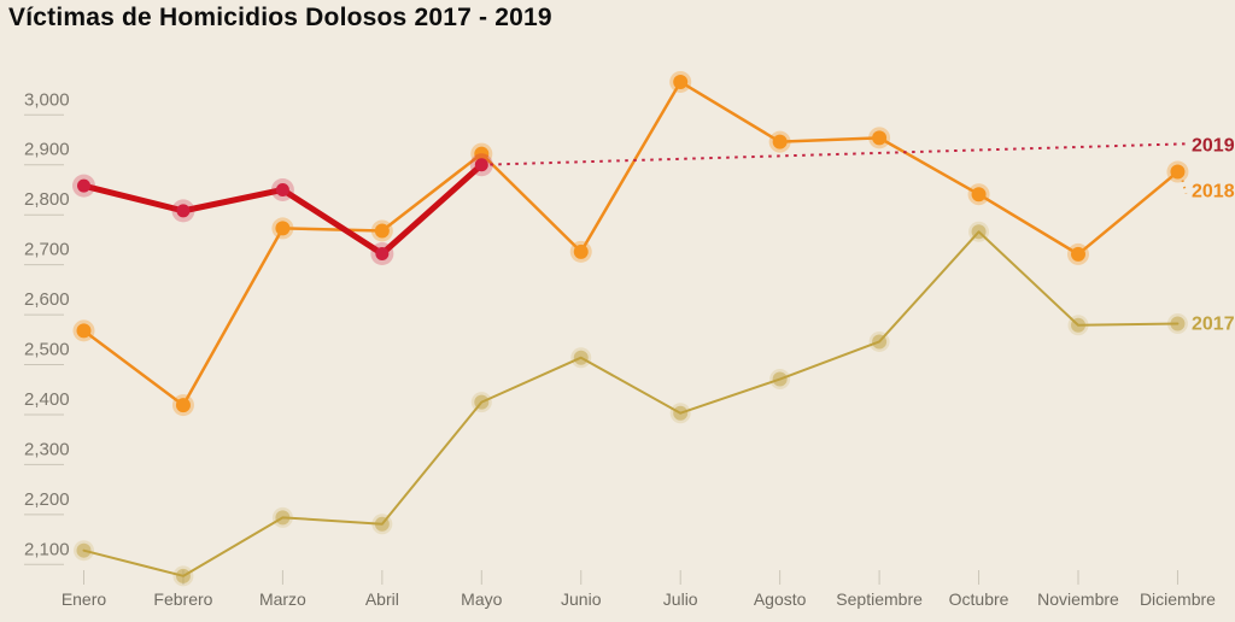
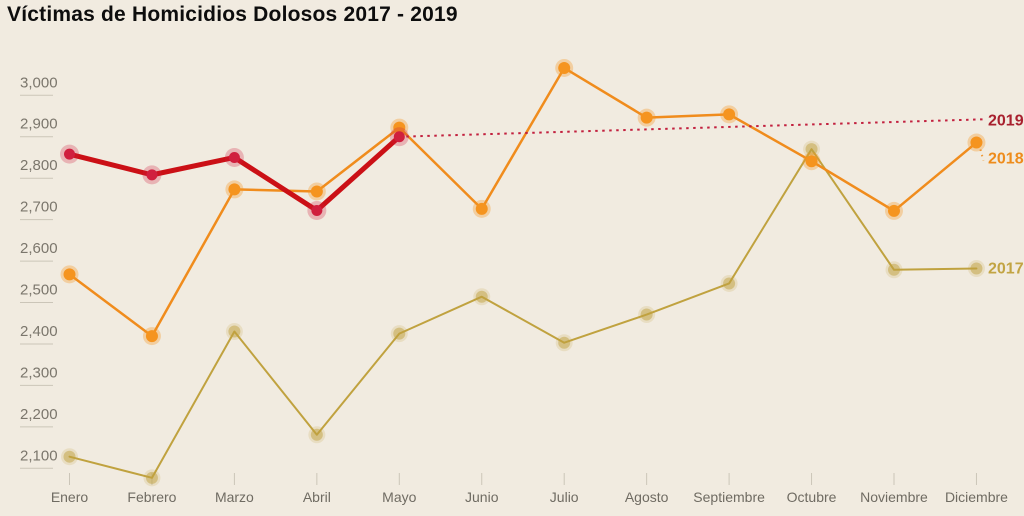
2017/Marzo: 2190 -> 2430
2017/Octubre: 2770 -> 2870
